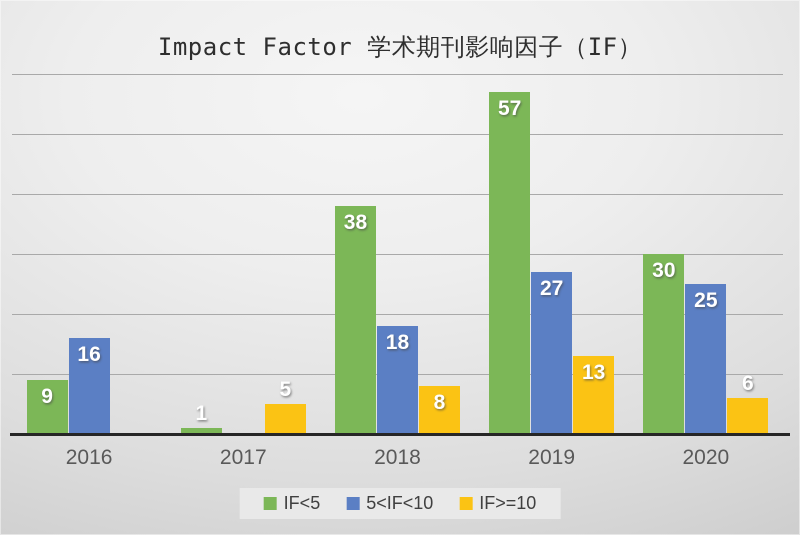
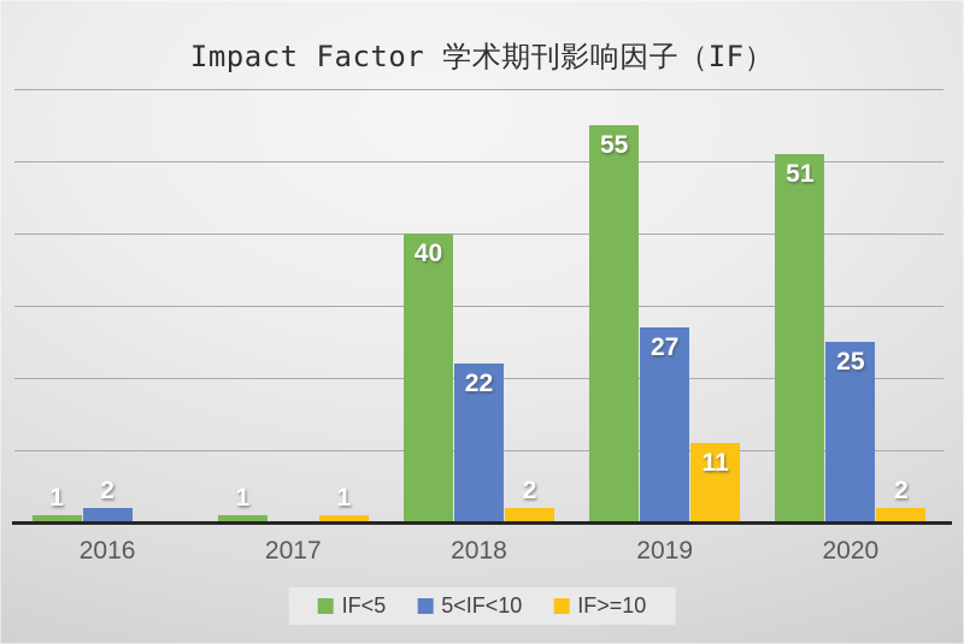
IF<5/2016: 9 -> 1
5<IF<10/2016: 16 -> 2
IF>=10/2017: 5 -> 1
IF<5/2018: 38 -> 40
5<IF<10/2018: 18 -> 22
IF>=10/2018: 8 -> 2
IF<5/2019: 57 -> 55
IF>=10/2019: 13 -> 11
IF<5/2020: 30 -> 51
IF>=10/2020: 6 -> 2
